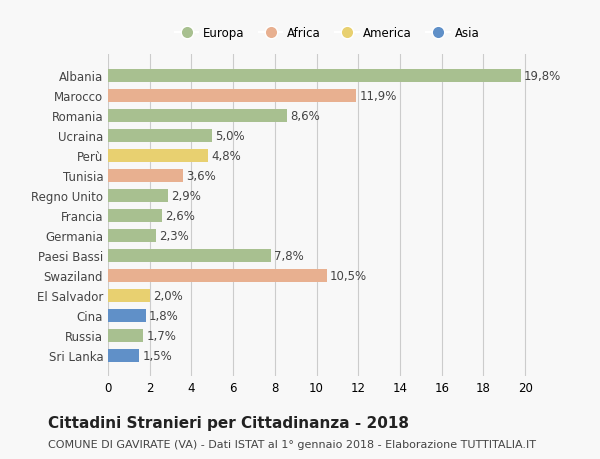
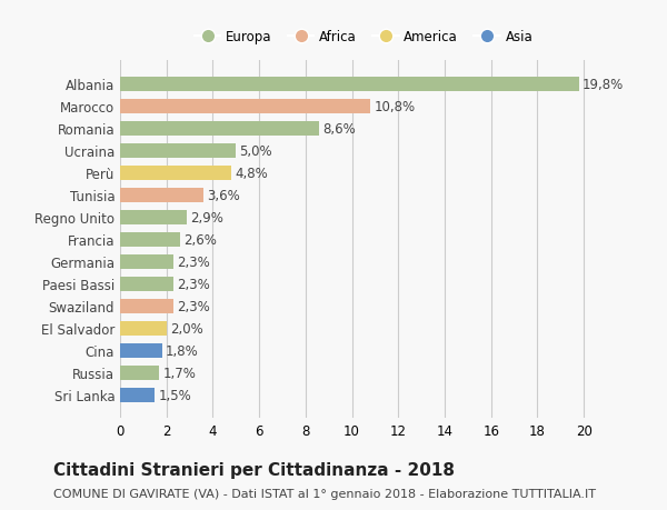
Marocco: 11,9% -> 10,8%
Paesi Bassi: 7,8% -> 2,3%
Swaziland: 10,5% -> 2,3%
